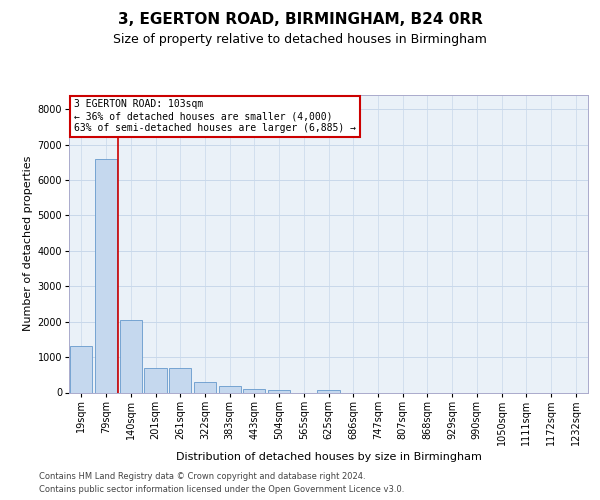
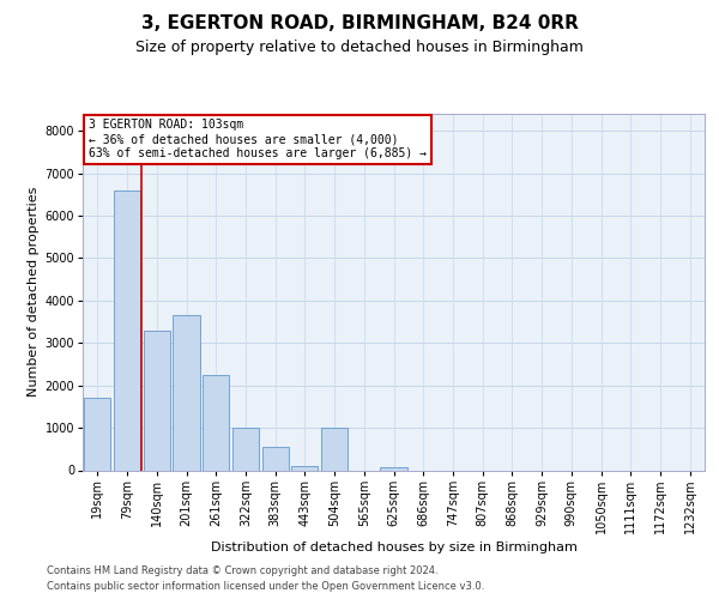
19sqm: 1300 -> 1700
140sqm: 2050 -> 3300
201sqm: 700 -> 3650
261sqm: 700 -> 2250
322sqm: 300 -> 1000
383sqm: 180 -> 550
504sqm: 60 -> 1000
